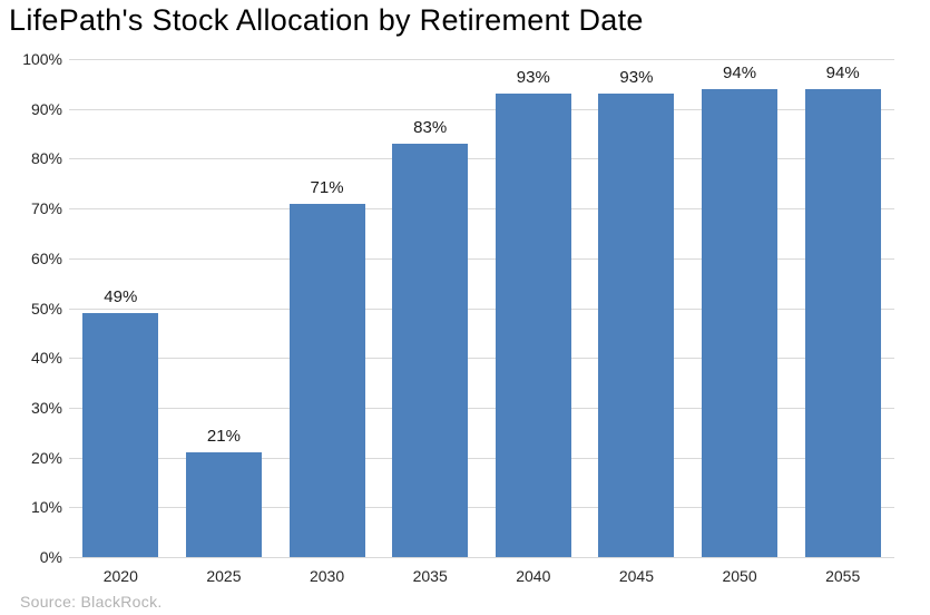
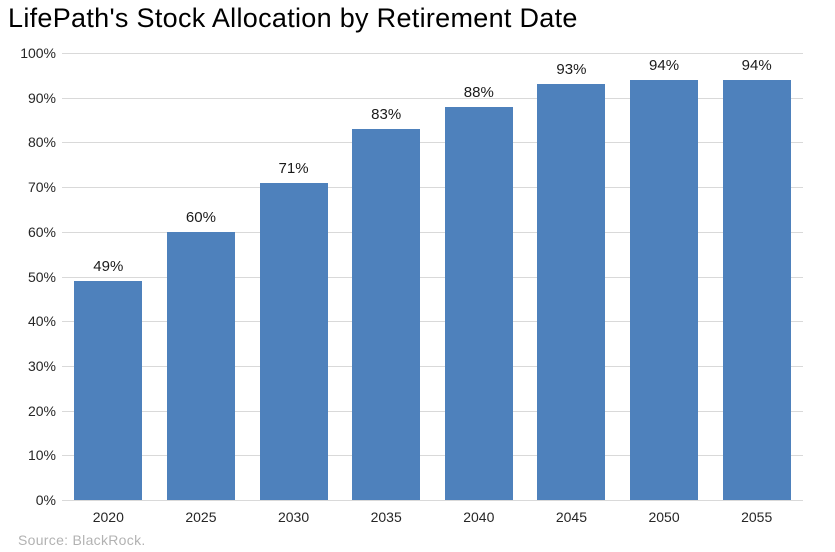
2025: 21% -> 60%
2040: 93% -> 88%
